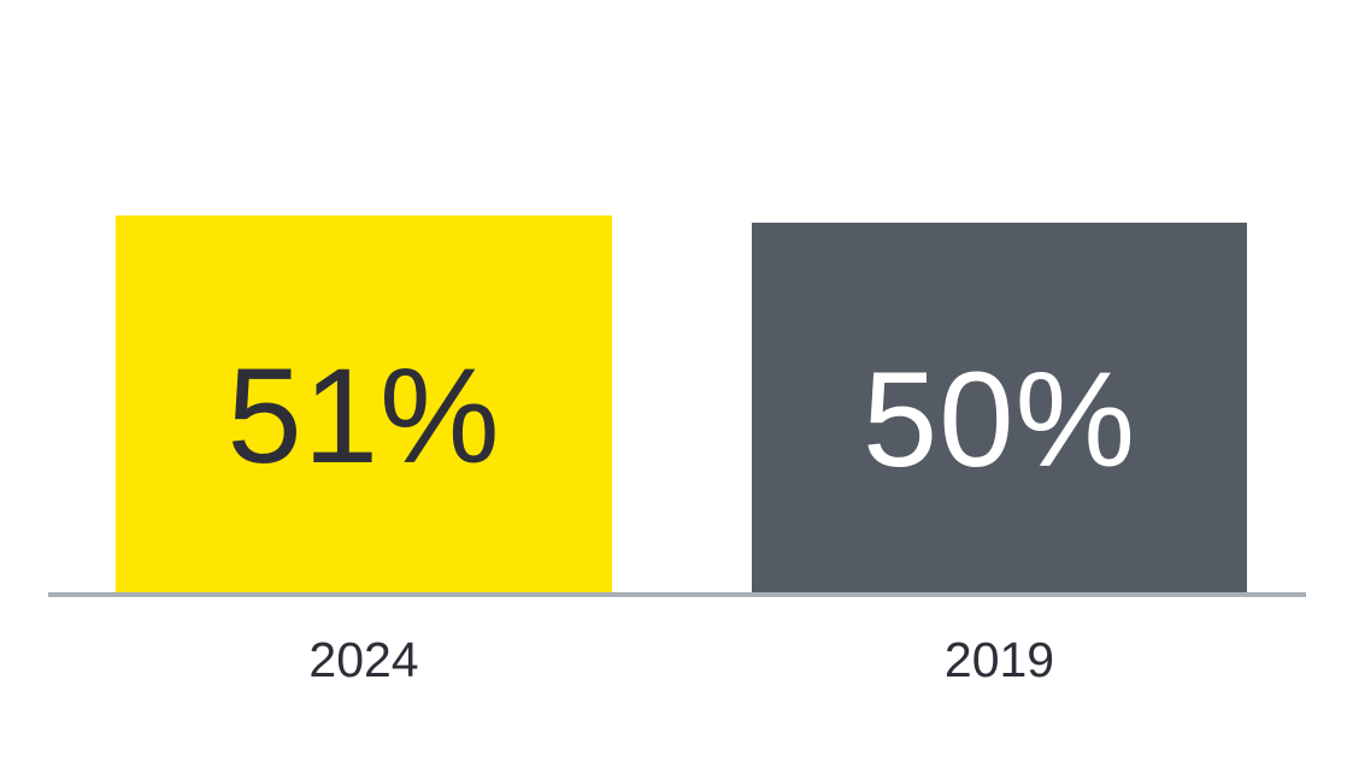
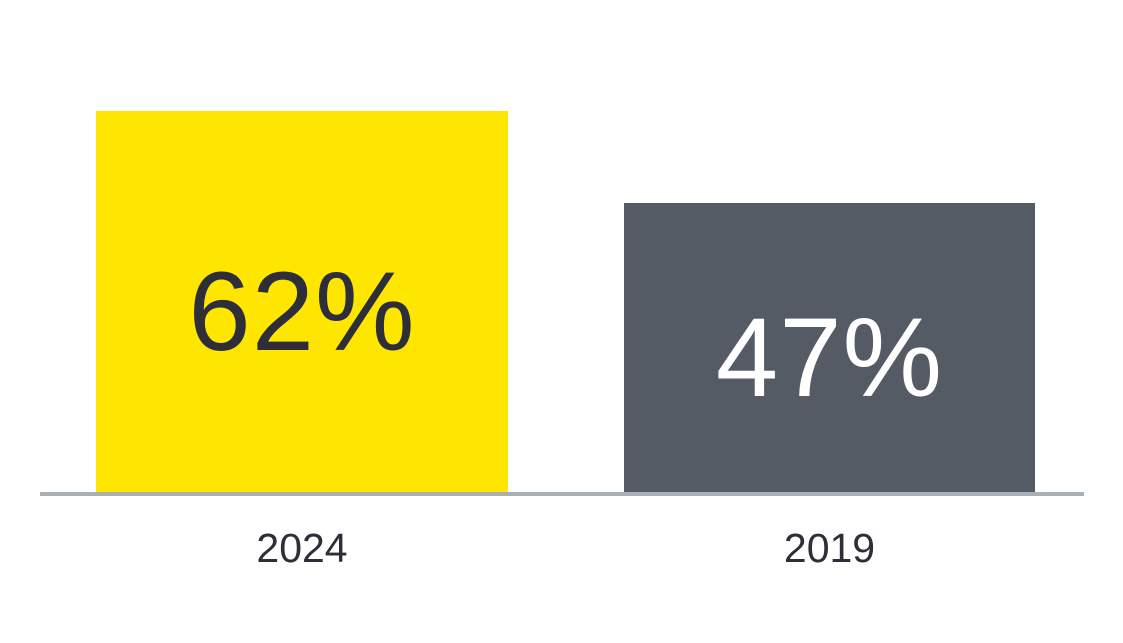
2024: 51% -> 62%
2019: 50% -> 47%
